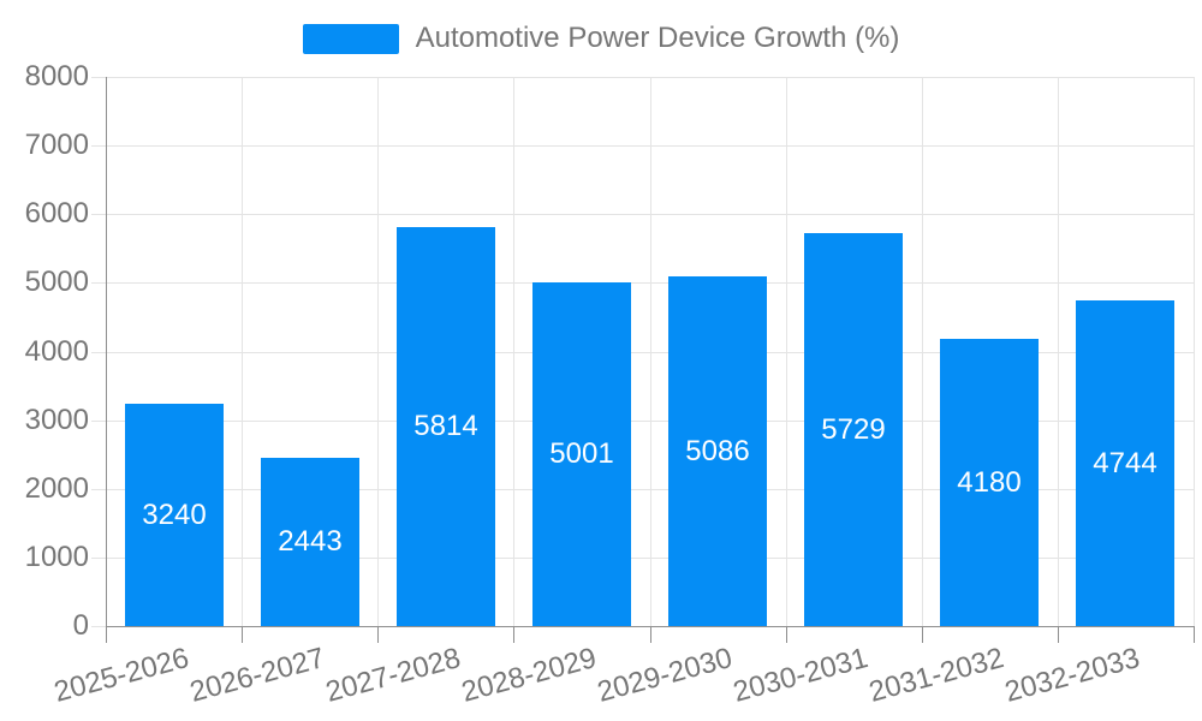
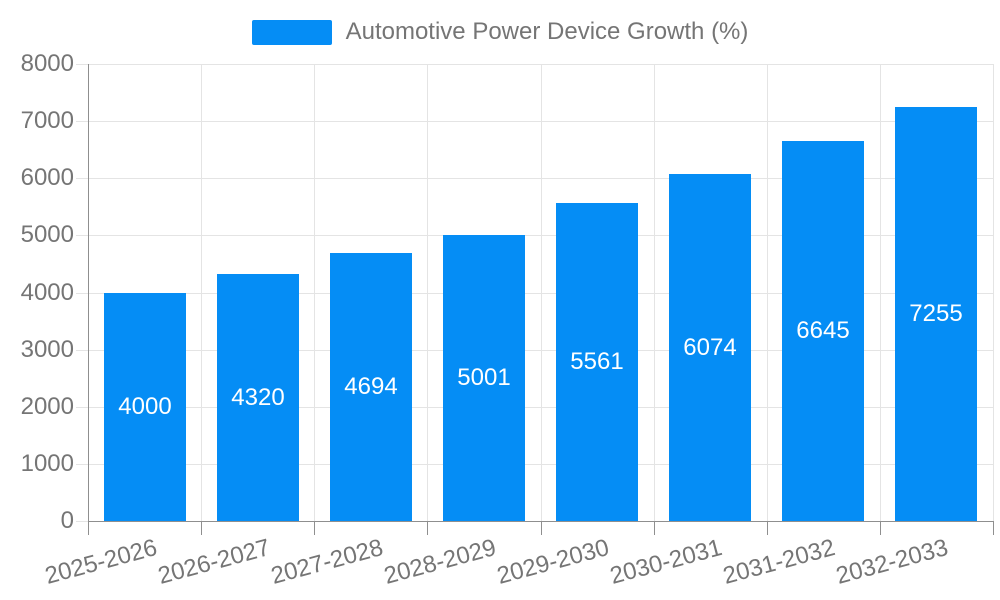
2025-2026: 3240 -> 4000
2026-2027: 2443 -> 4320
2027-2028: 5814 -> 4694
2029-2030: 5086 -> 5561
2030-2031: 5729 -> 6074
2031-2032: 4180 -> 6645
2032-2033: 4744 -> 7255
